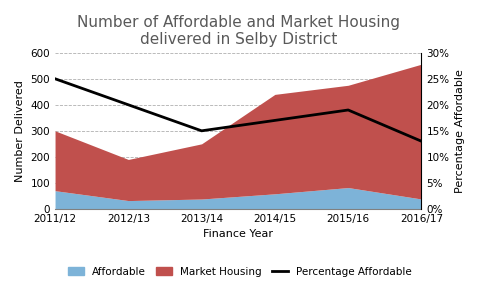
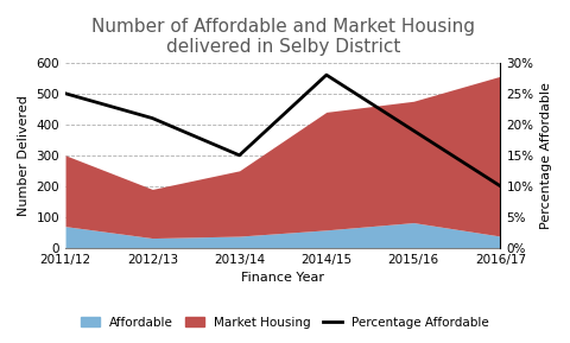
Percentage Affordable/2012/13: 20% -> 21%
Percentage Affordable/2014/15: 17% -> 28%
Percentage Affordable/2016/17: 13% -> 10%
